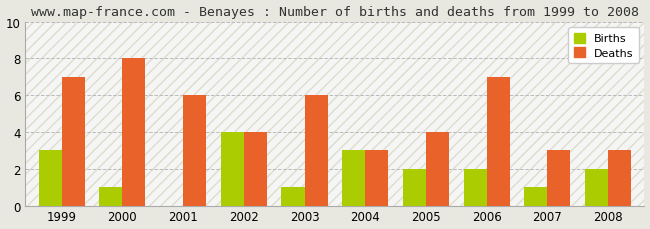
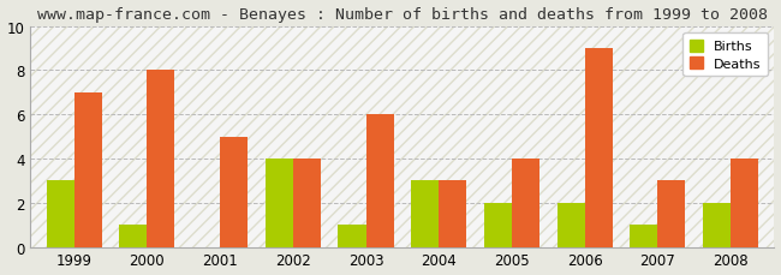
Deaths/2001: 6 -> 5
Deaths/2006: 7 -> 9
Deaths/2008: 3 -> 4
